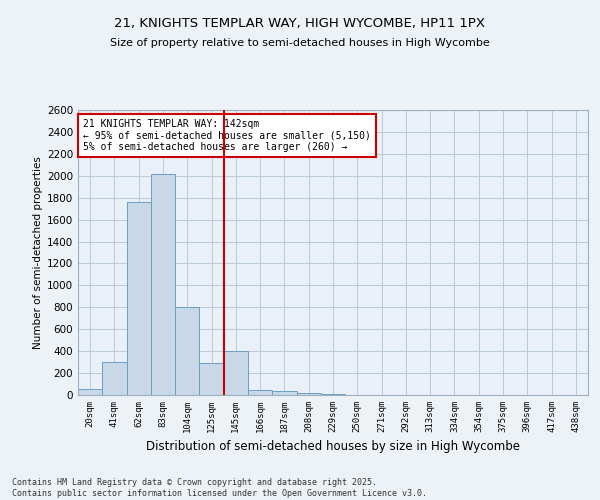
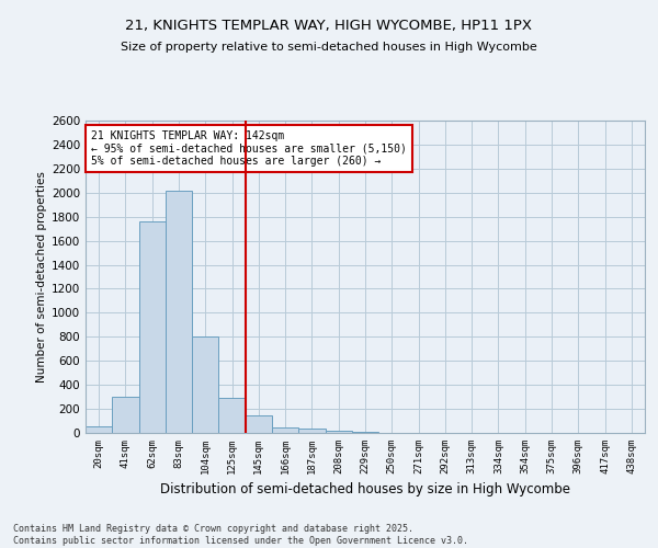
145sqm: 400 -> 150
